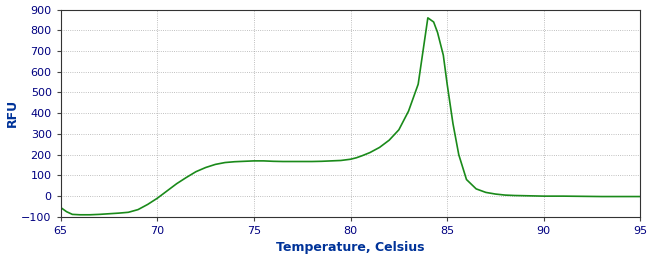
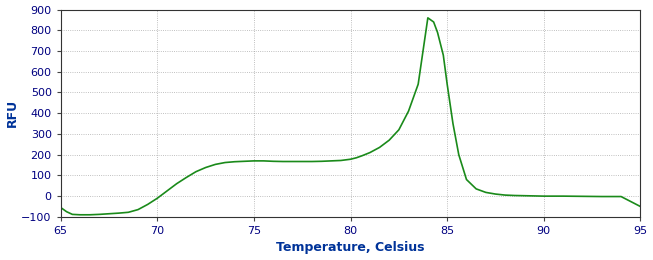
95: -2 -> -50
